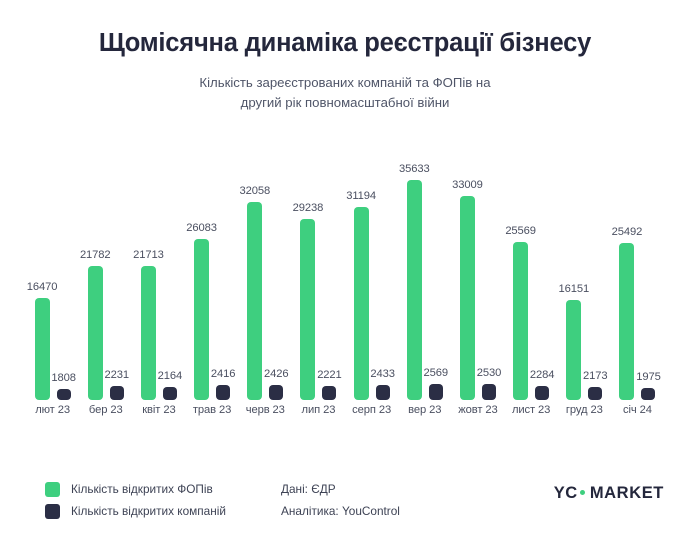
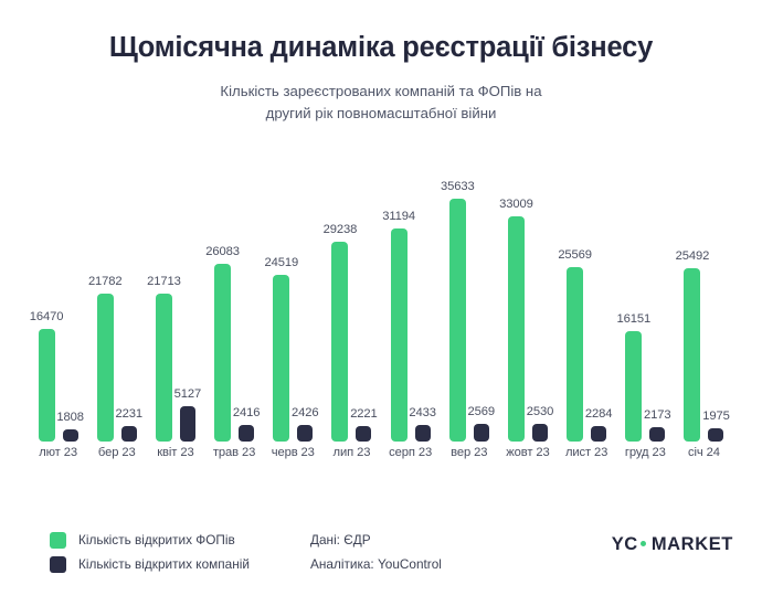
Кількість відкритих компаній/квіт 23: 2164 -> 5127
Кількість відкритих ФОПів/черв 23: 32058 -> 24519
